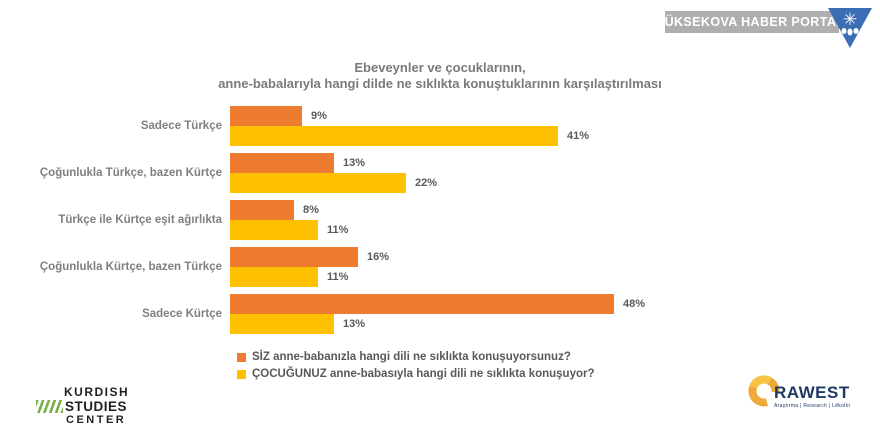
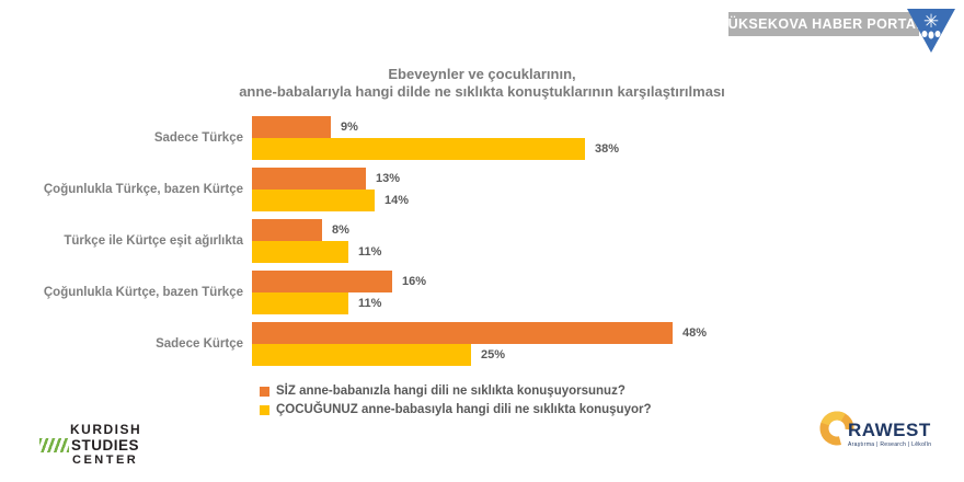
ÇOCUĞUNUZ anne-babasıyla hangi dili ne sıklıkta konuşuyor?/Sadece Türkçe: 41% -> 38%
ÇOCUĞUNUZ anne-babasıyla hangi dili ne sıklıkta konuşuyor?/Çoğunlukla Türkçe, bazen Kürtçe: 22% -> 14%
ÇOCUĞUNUZ anne-babasıyla hangi dili ne sıklıkta konuşuyor?/Sadece Kürtçe: 13% -> 25%
